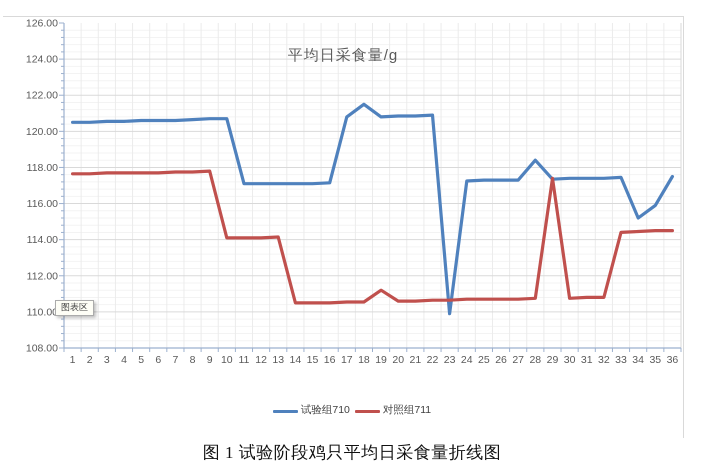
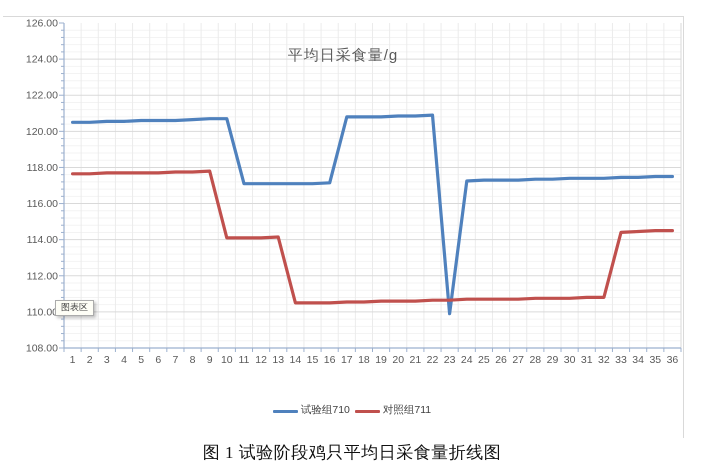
试验组710/18: 121.5 -> 120.8
对照组711/19: 111.2 -> 110.6
试验组710/28: 118.4 -> 117.3
对照组711/29: 117.4 -> 110.8
试验组710/34: 115.2 -> 117.5
试验组710/35: 115.9 -> 117.5
